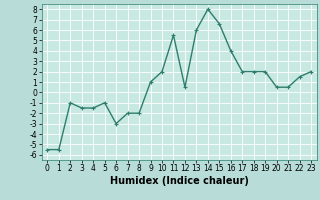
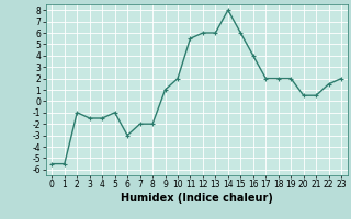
12: 0.5 -> 6.0
15: 6.6 -> 6.0
